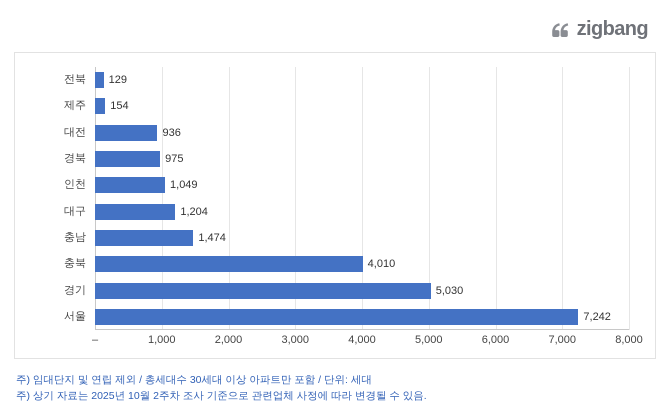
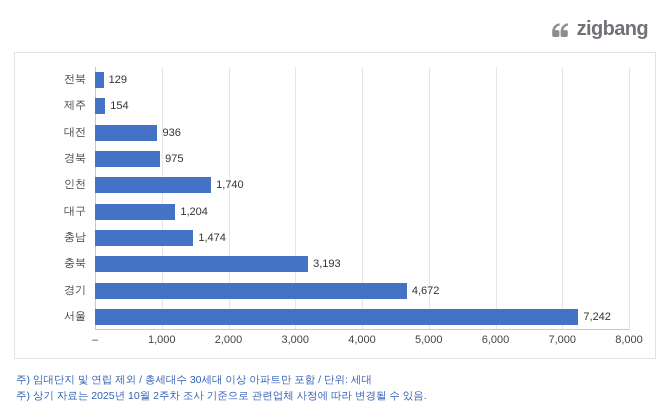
인천: 1,049 -> 1,740
충북: 4,010 -> 3,193
경기: 5,030 -> 4,672
